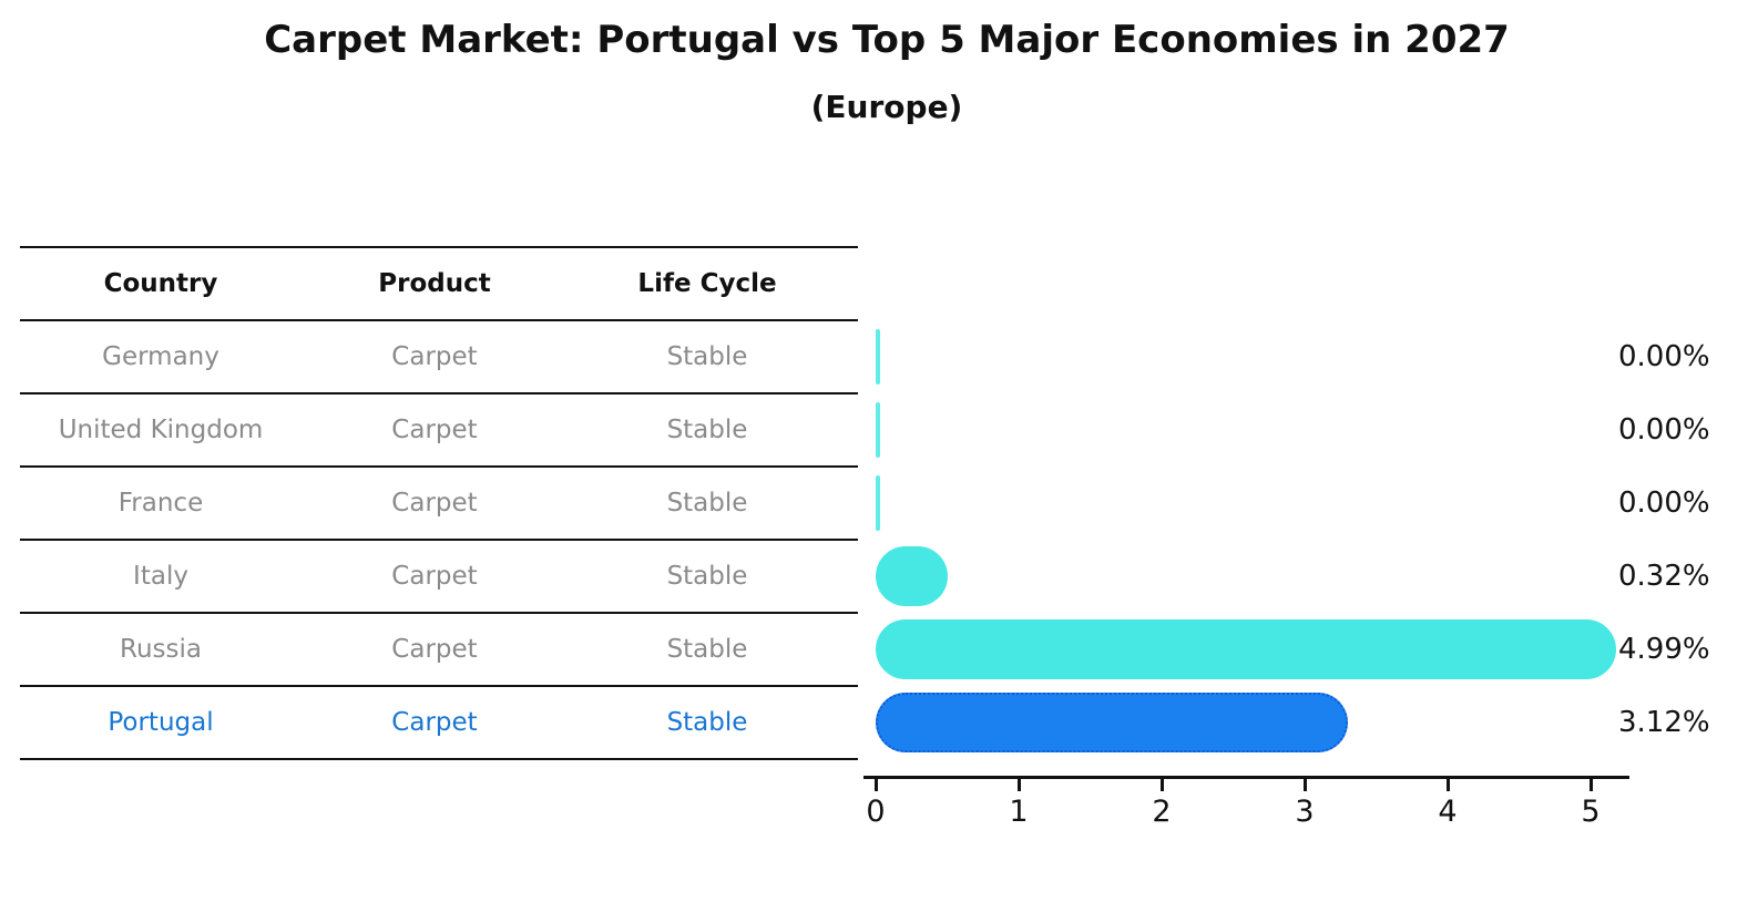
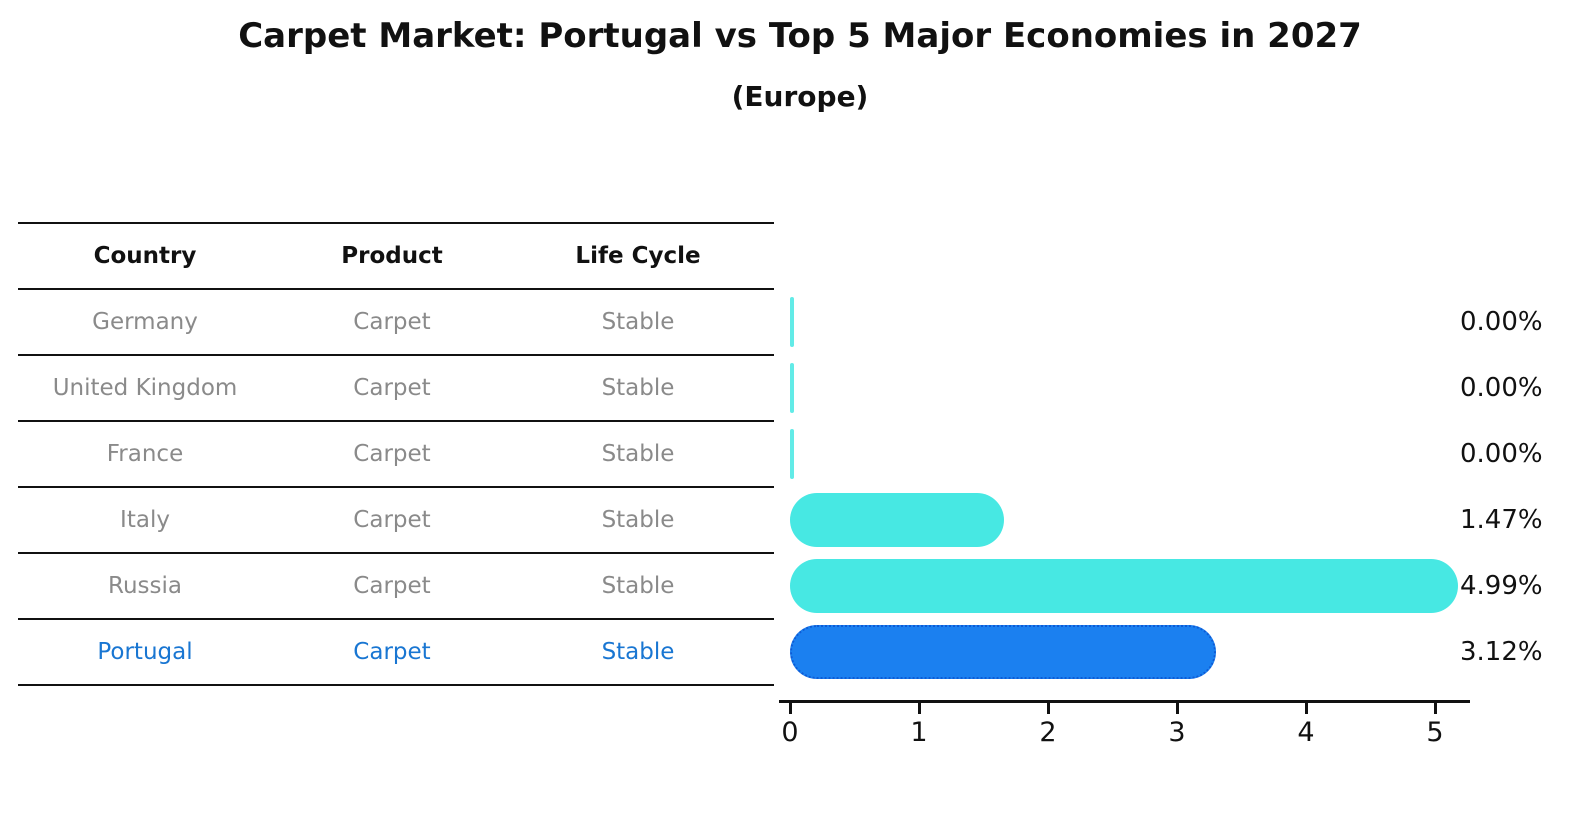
Italy: 0.32% -> 1.47%
